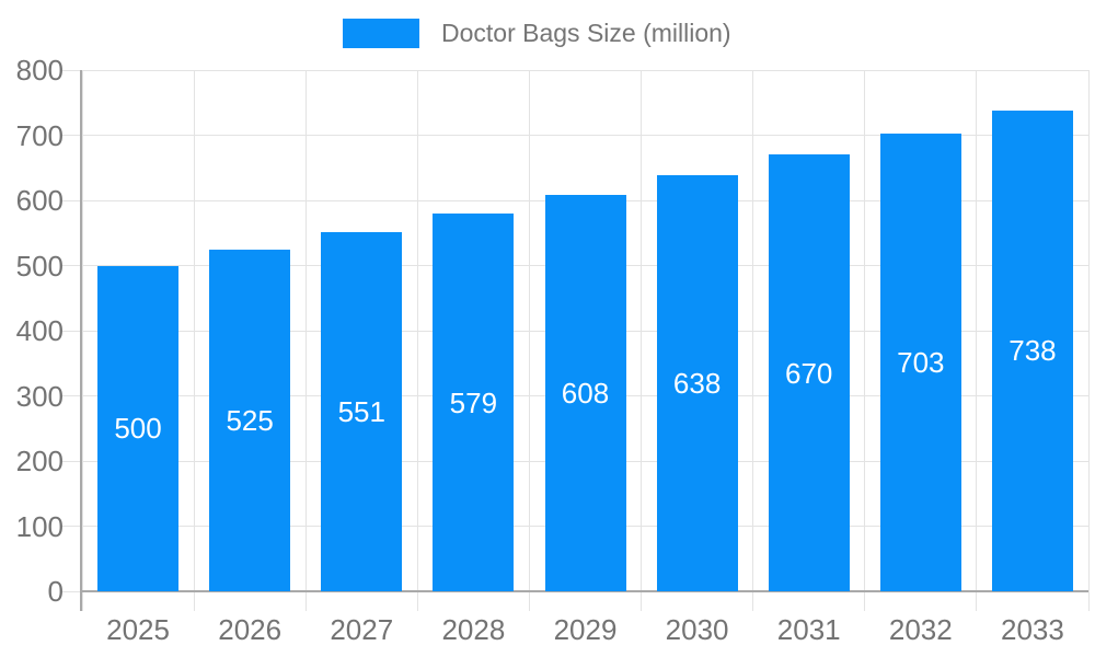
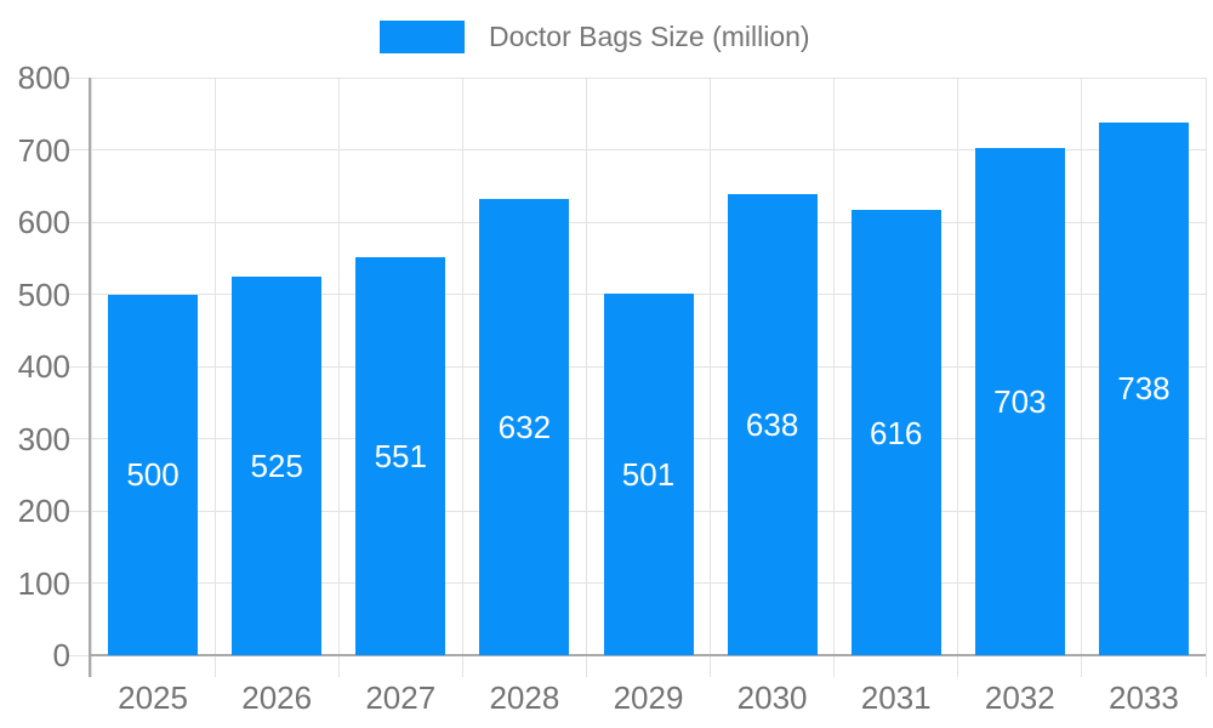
2028: 579 -> 632
2029: 608 -> 501
2031: 670 -> 616
